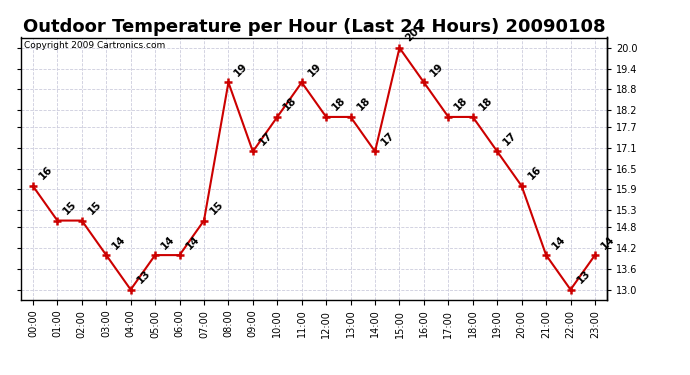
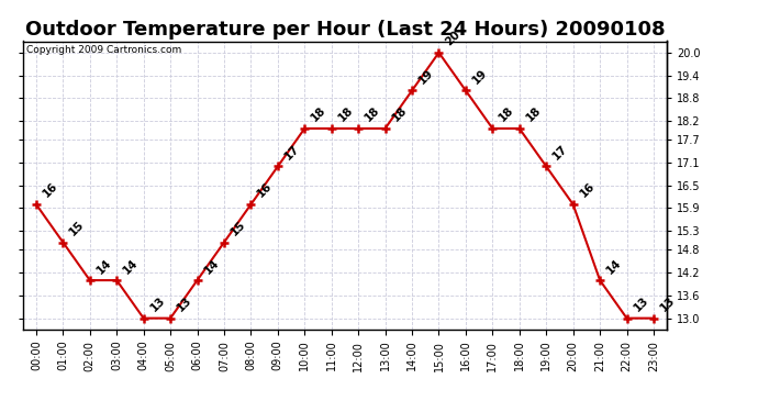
02:00: 15 -> 14
05:00: 14 -> 13
08:00: 19 -> 16
11:00: 19 -> 18
14:00: 17 -> 19
23:00: 14 -> 13
